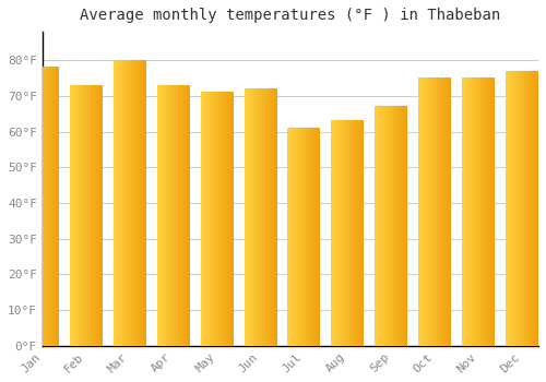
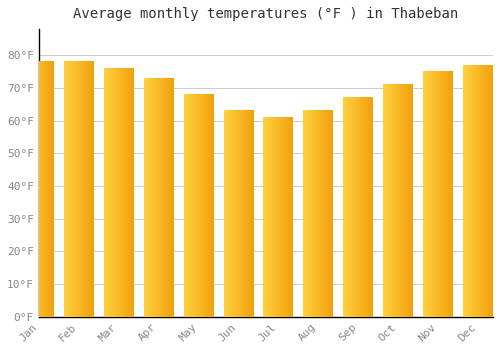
Feb: 73°F -> 78°F
Mar: 80°F -> 76°F
May: 71°F -> 68°F
Jun: 72°F -> 63°F
Oct: 75°F -> 71°F
